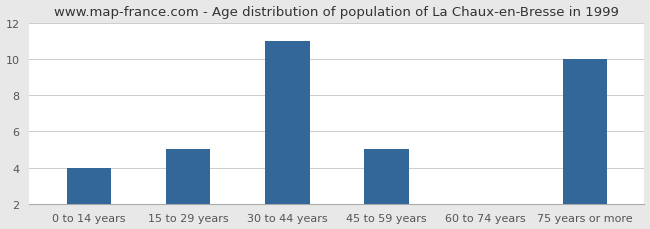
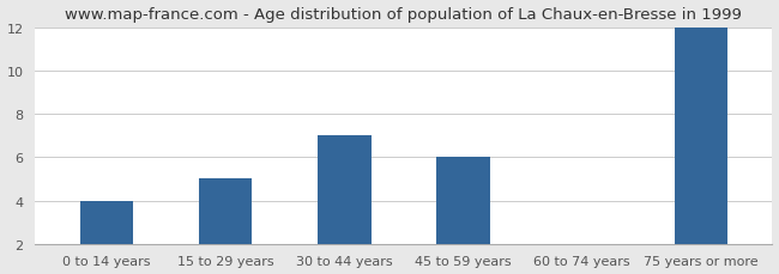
30 to 44 years: 11 -> 7
45 to 59 years: 5 -> 6
75 years or more: 10 -> 12
